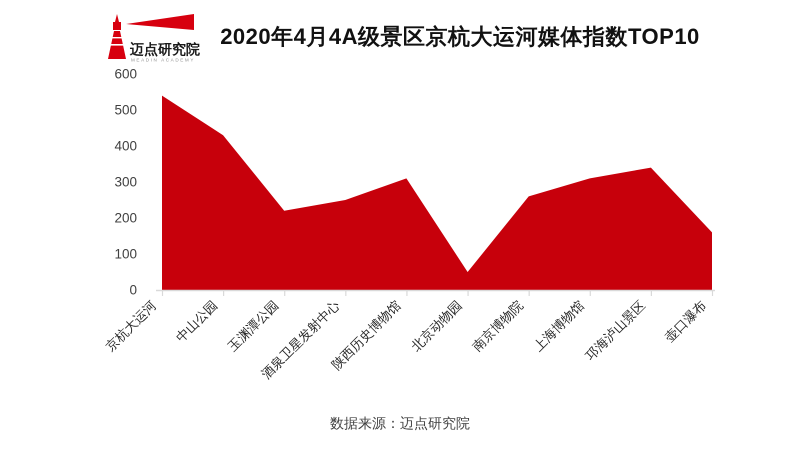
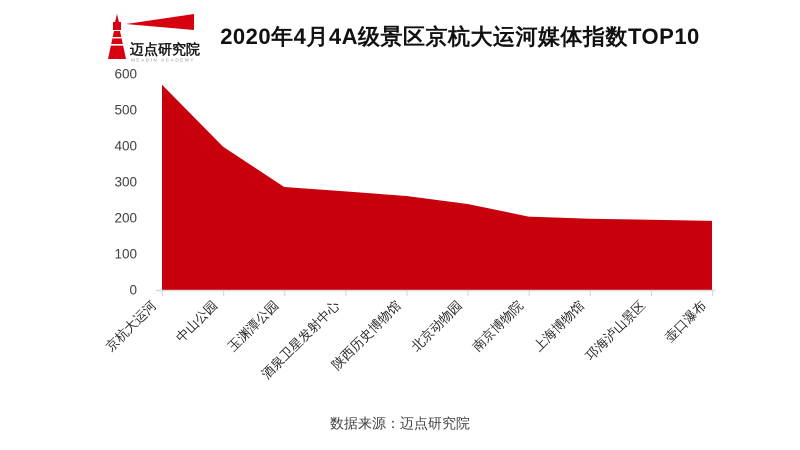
京杭大运河: 540 -> 570
中山公园: 430 -> 400
玉渊潭公园: 220 -> 290
酒泉卫星发射中心: 250 -> 270
陕西历史博物馆: 310 -> 260
北京动物园: 50 -> 240
南京博物院: 260 -> 200
上海博物馆: 310 -> 200
邛海泸山景区: 340 -> 200
壶口瀑布: 160 -> 190
